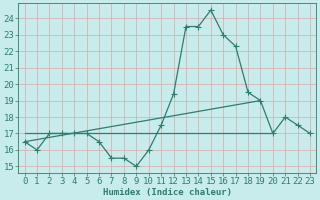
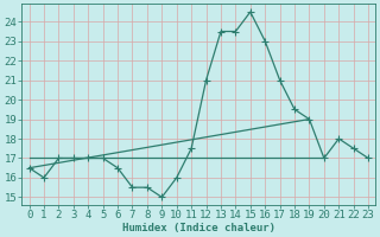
12: 19.4 -> 21.0
17: 22.3 -> 21.0
